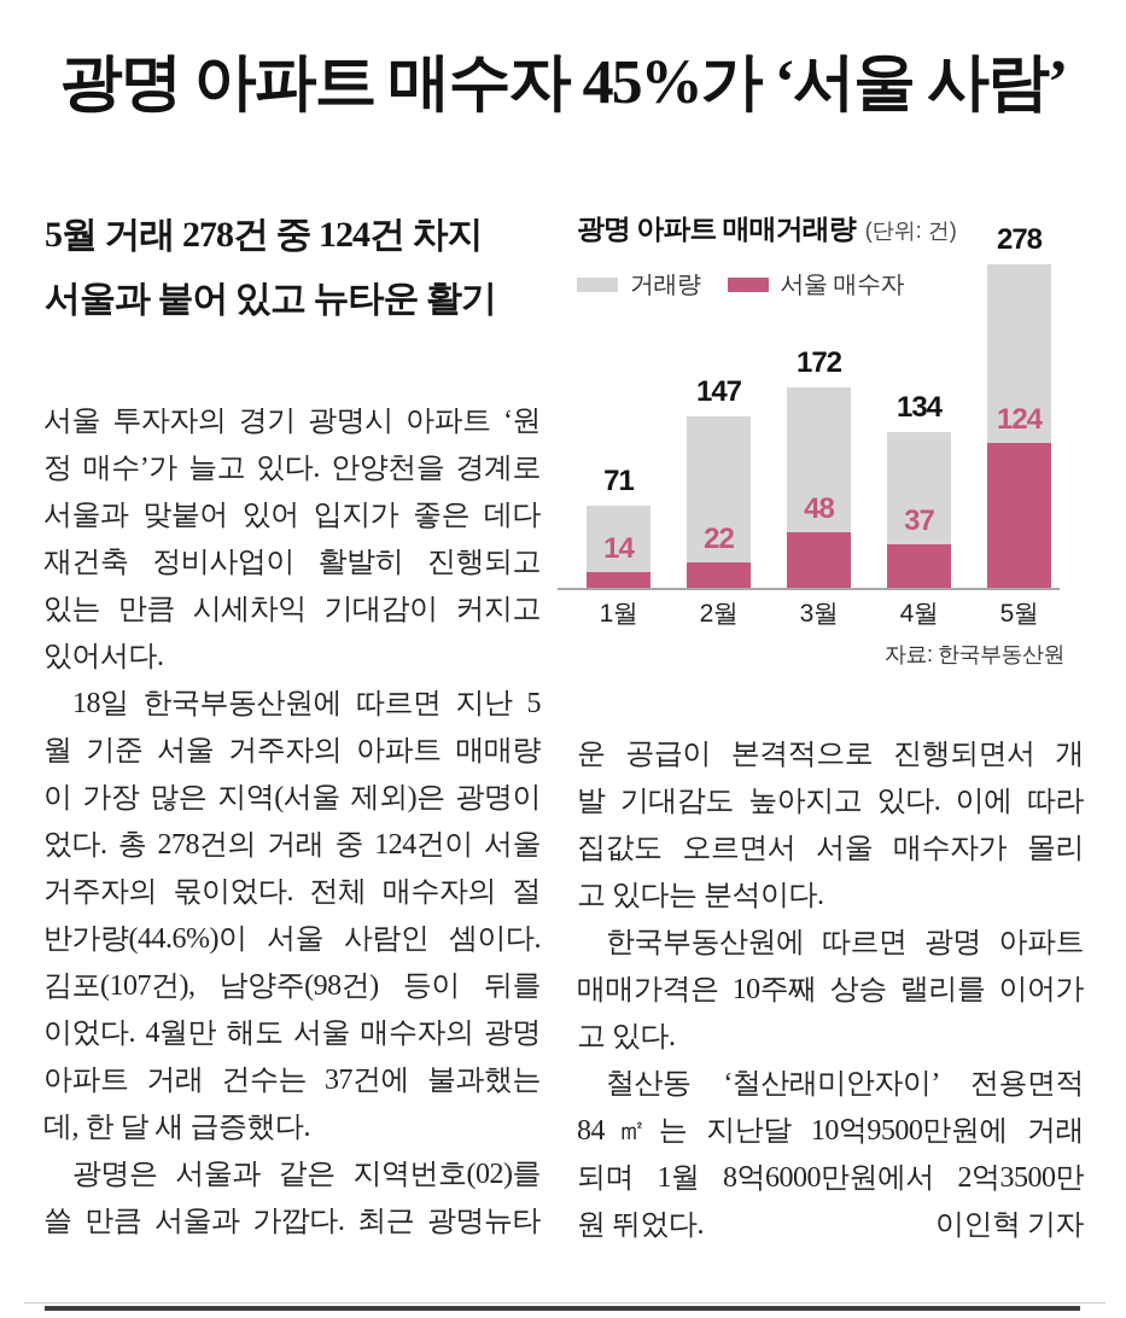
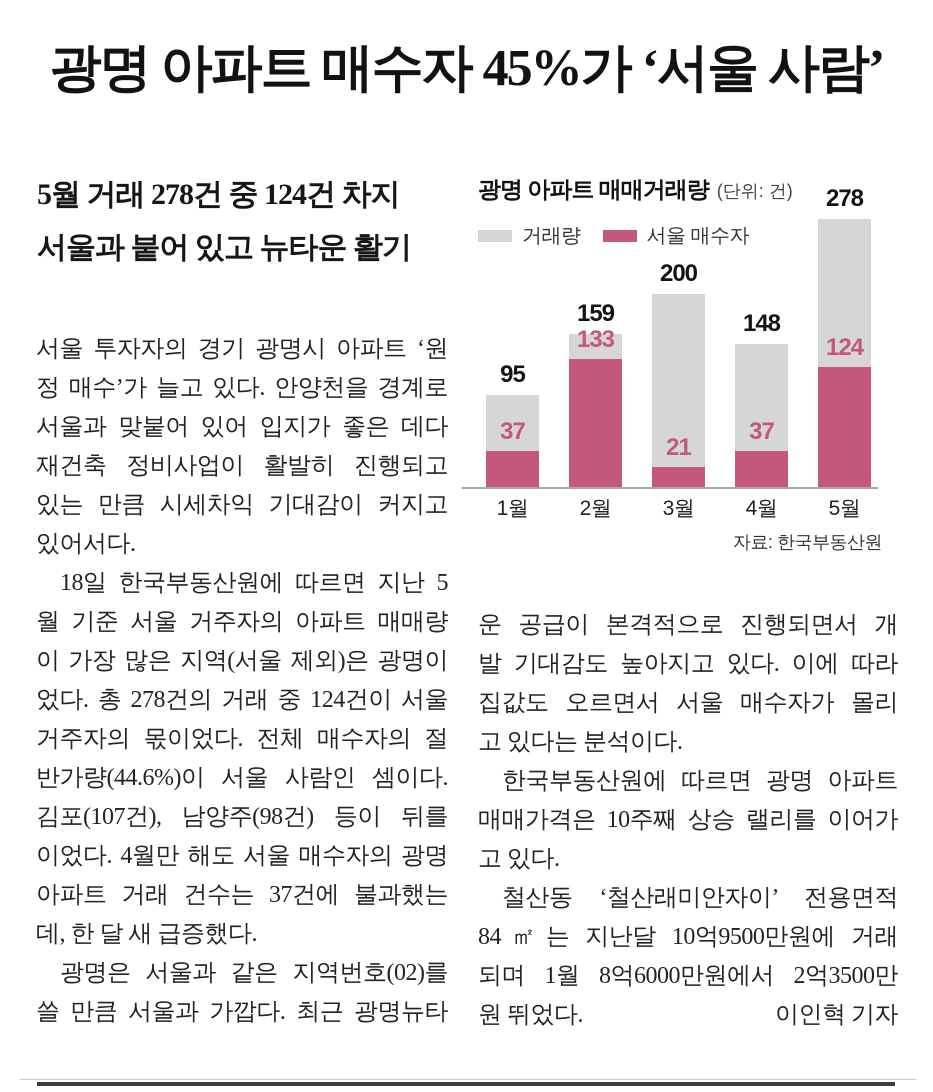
거래량/1월: 71 -> 95
서울 매수자/1월: 14 -> 37
거래량/2월: 147 -> 159
서울 매수자/2월: 22 -> 133
거래량/3월: 172 -> 200
서울 매수자/3월: 48 -> 21
거래량/4월: 134 -> 148
